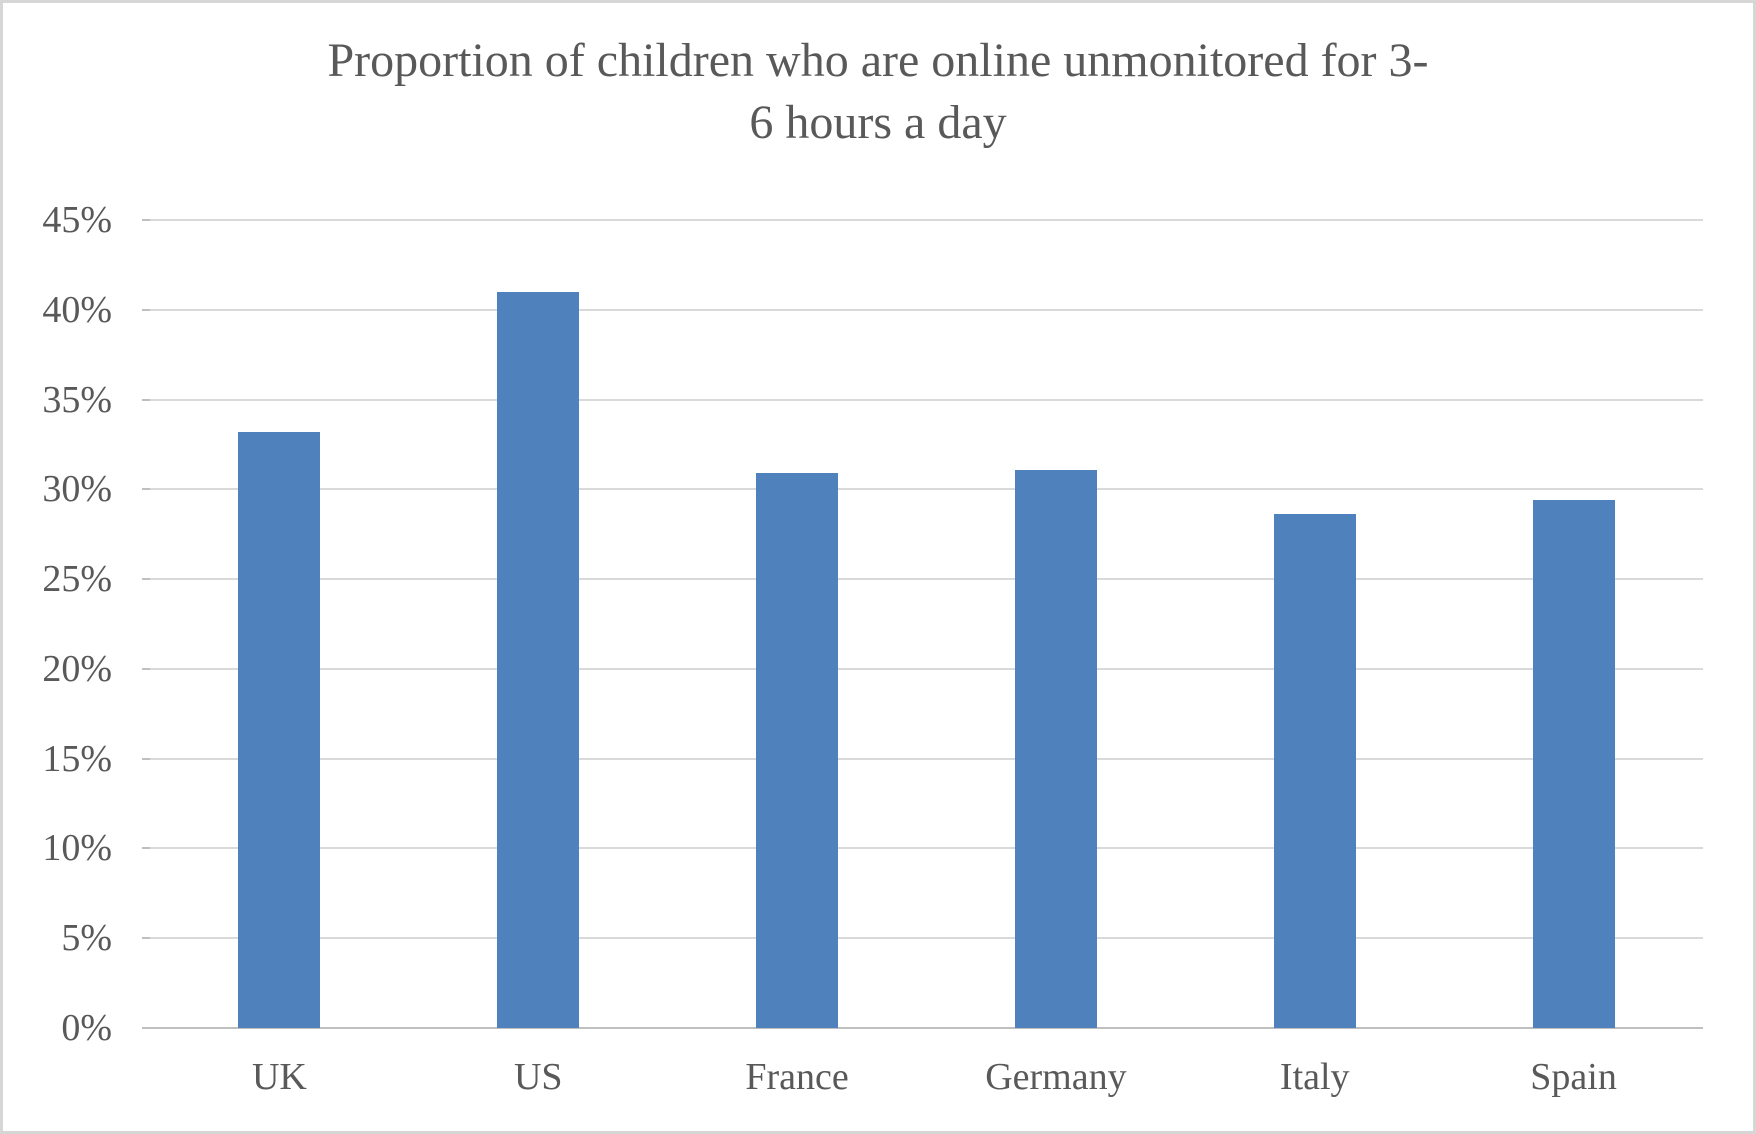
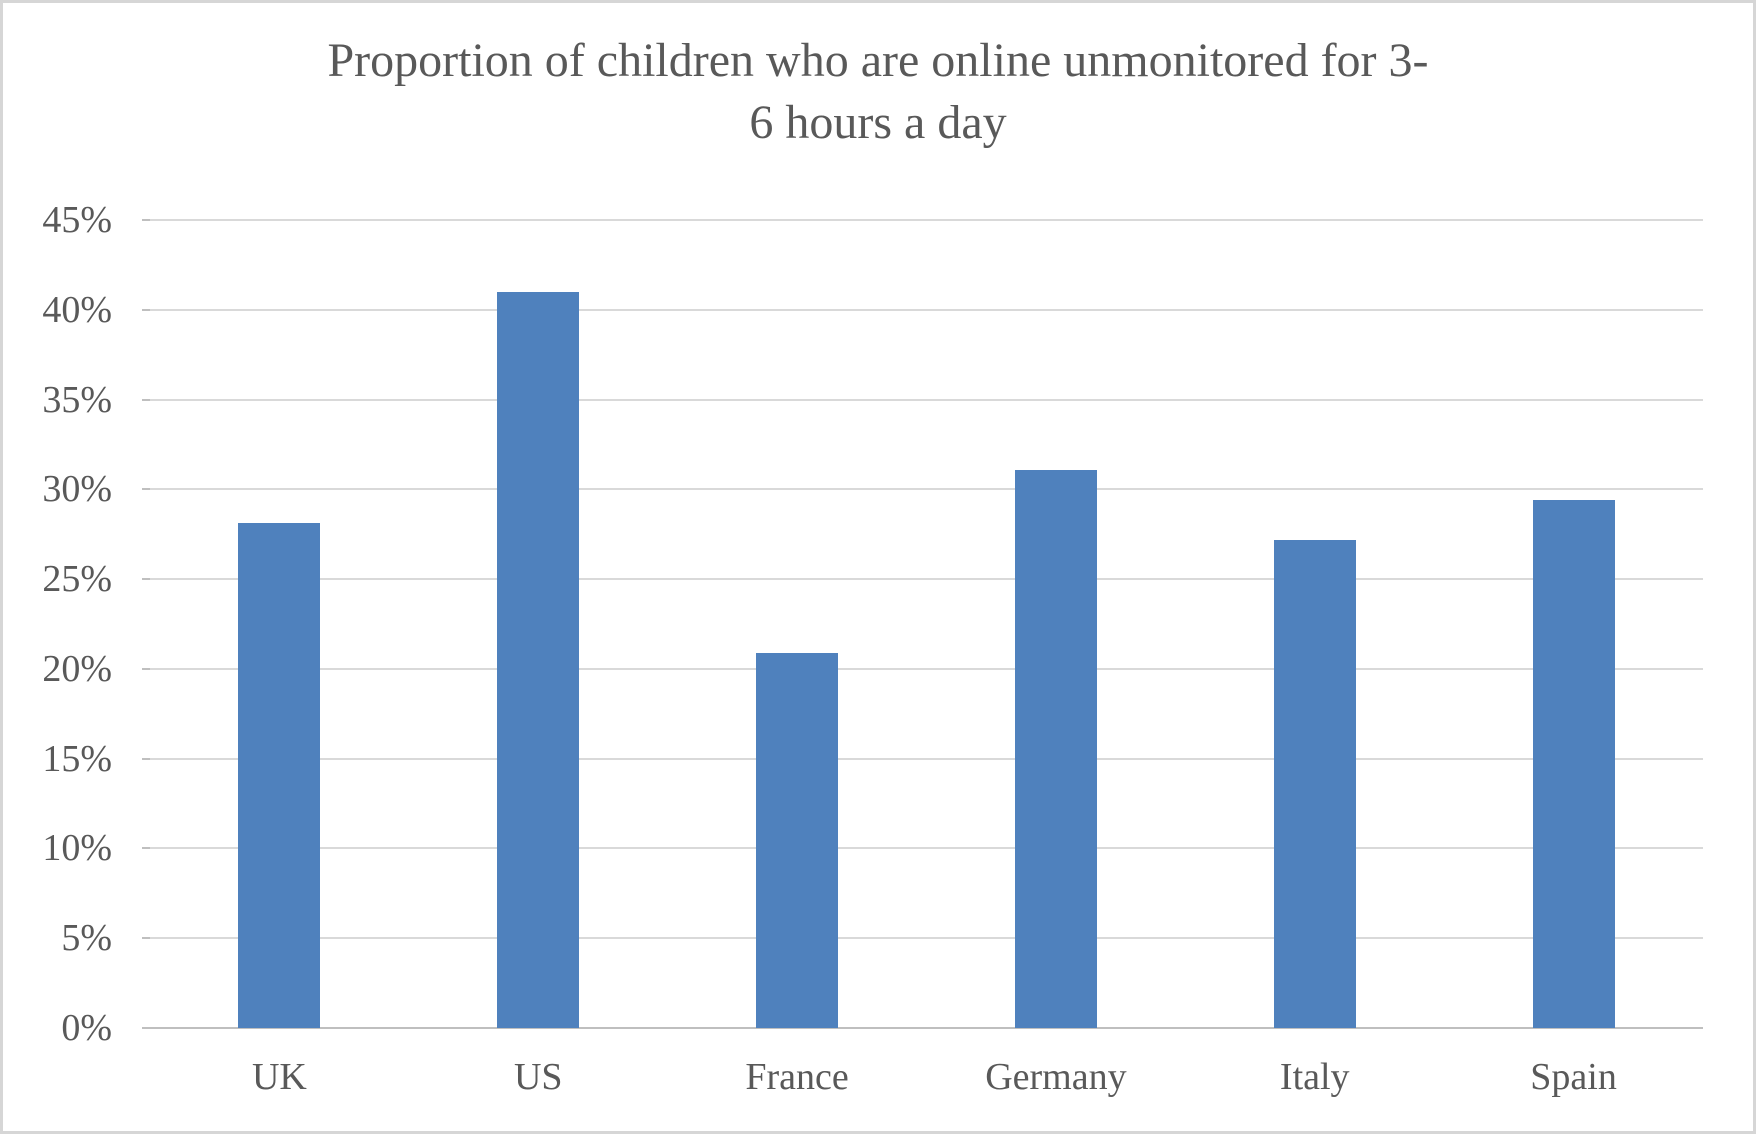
UK: 33.2% -> 28.1%
France: 30.9% -> 20.9%
Italy: 28.6% -> 27.2%
